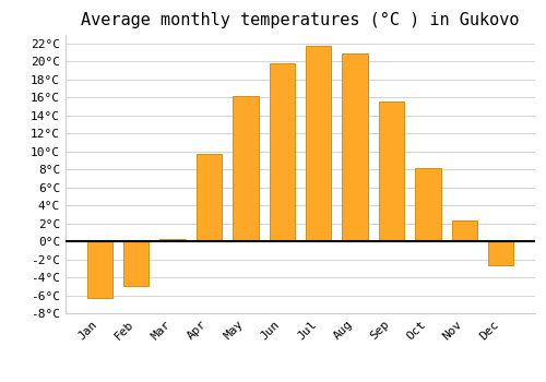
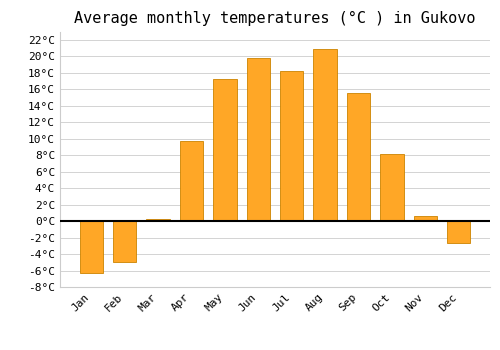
May: 16.2°C -> 17.2°C
Jul: 21.7°C -> 18.2°C
Nov: 2.3°C -> 0.6°C
